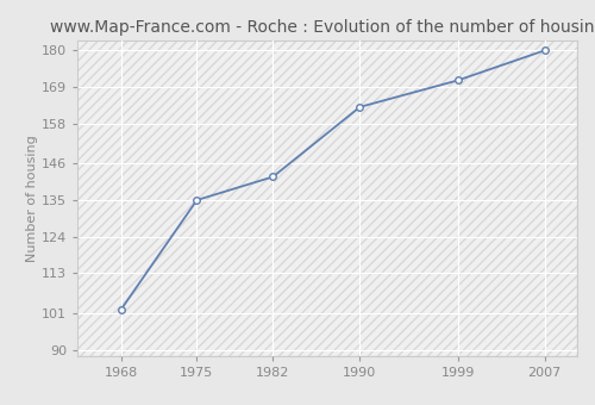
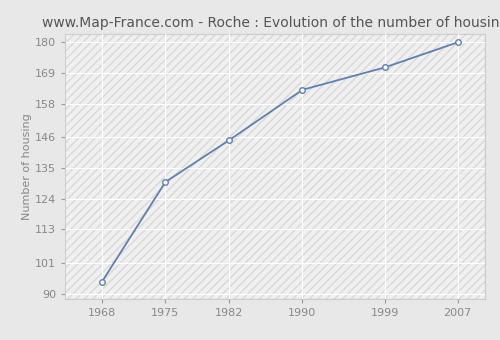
1968: 102 -> 94
1975: 135 -> 130
1982: 142 -> 145
